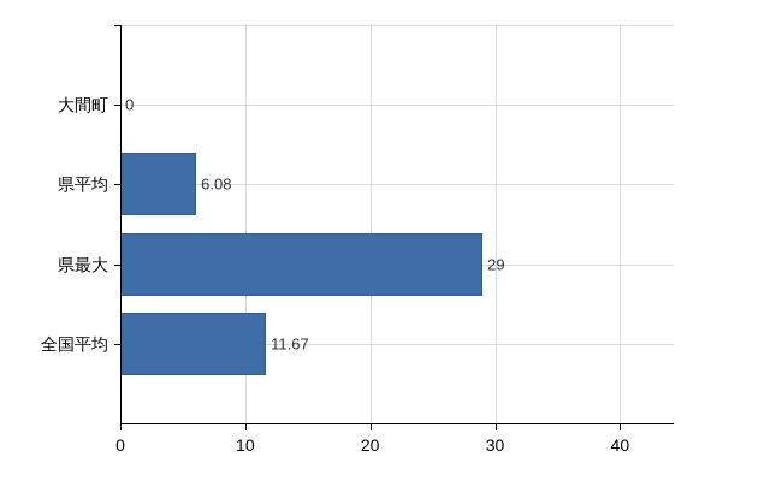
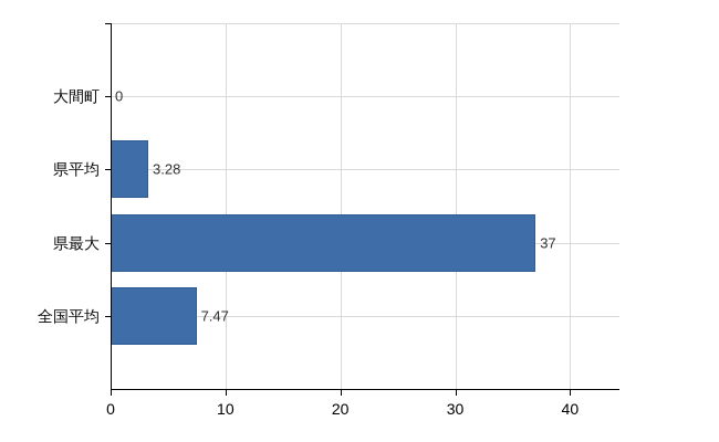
県平均: 6.08 -> 3.28
県最大: 29 -> 37
全国平均: 11.67 -> 7.47
